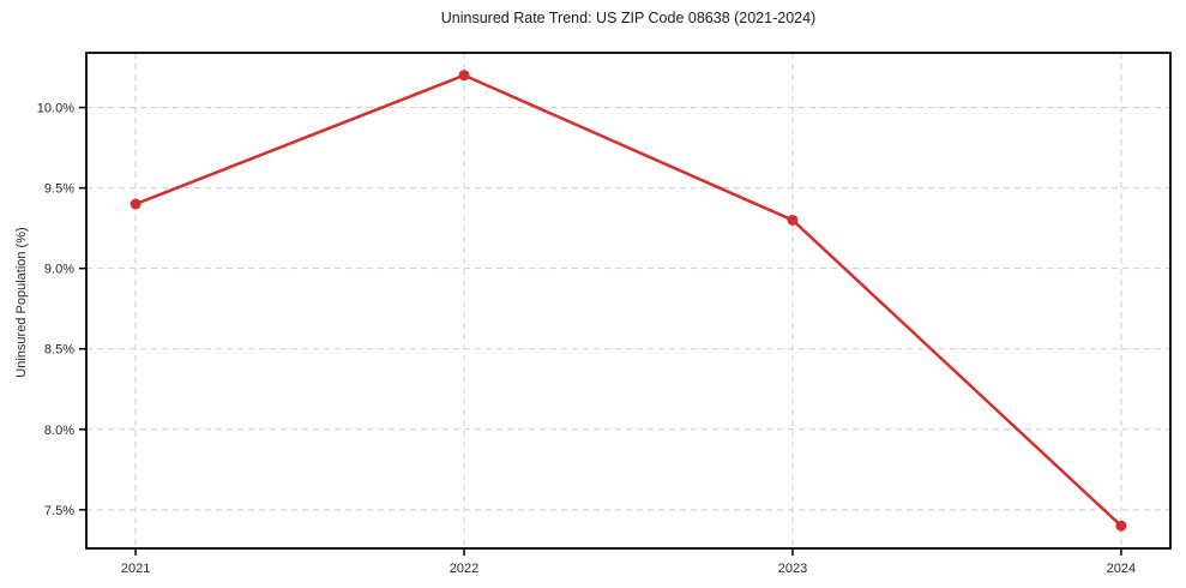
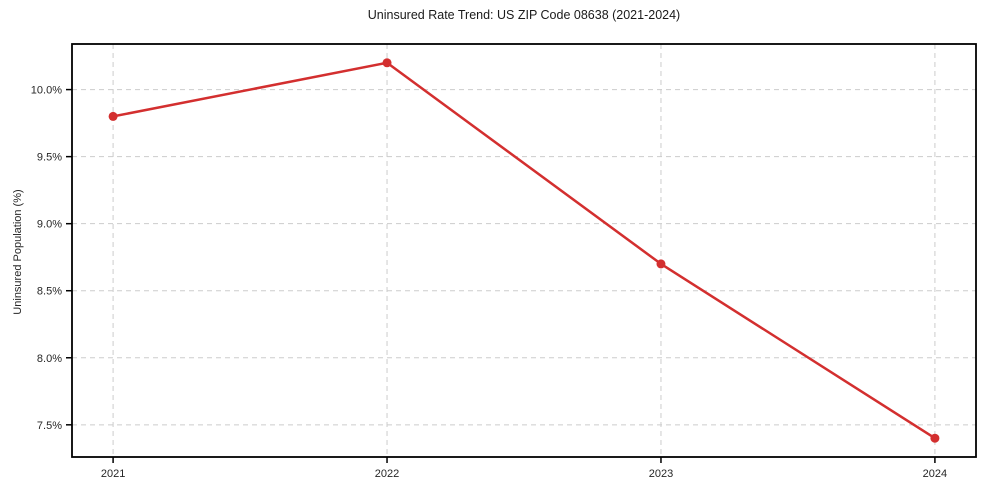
2021: 9.4% -> 9.8%
2023: 9.3% -> 8.7%
